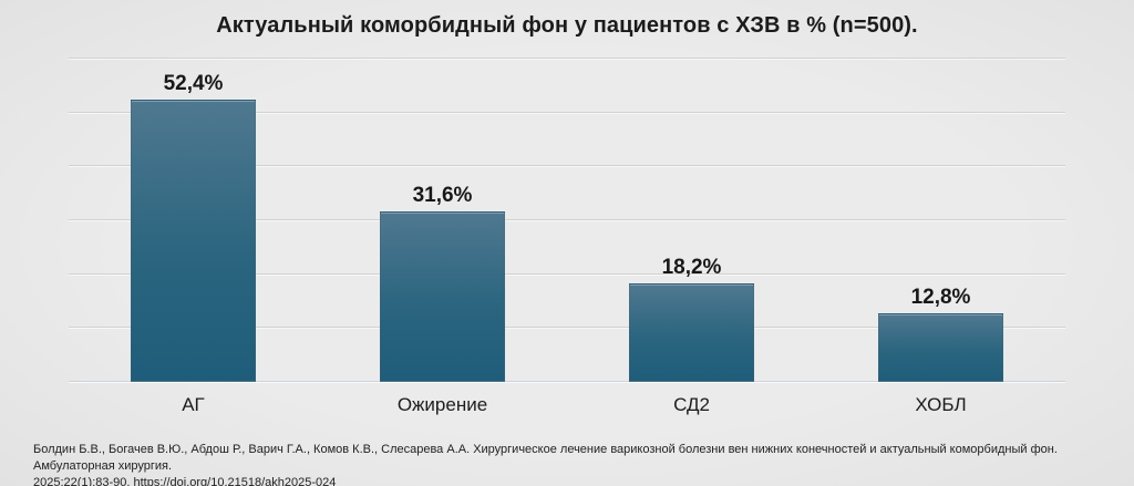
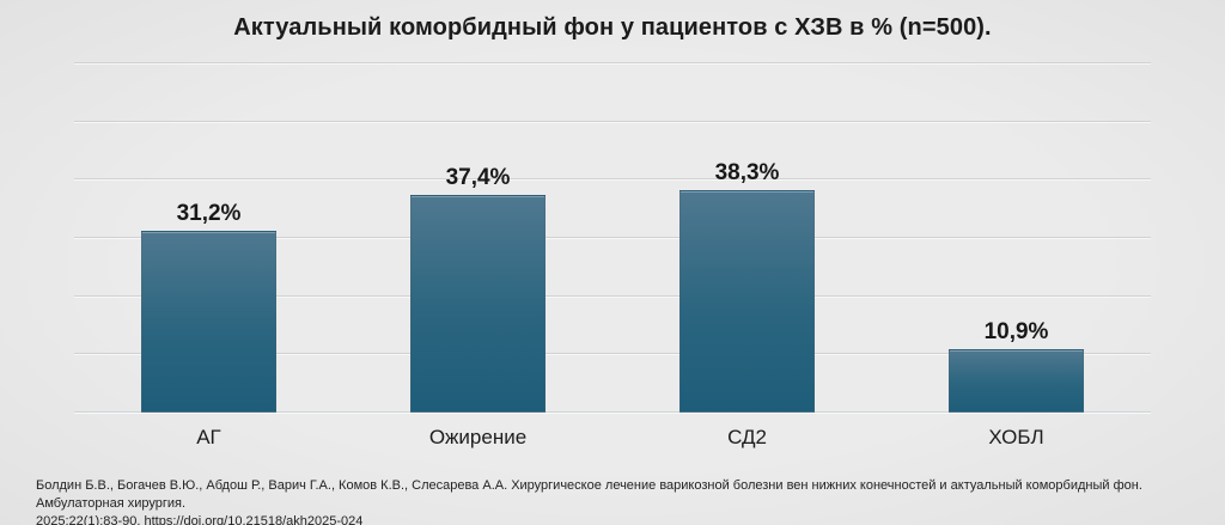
АГ: 52,4% -> 31,2%
Ожирение: 31,6% -> 37,4%
СД2: 18,2% -> 38,3%
ХОБЛ: 12,8% -> 10,9%
